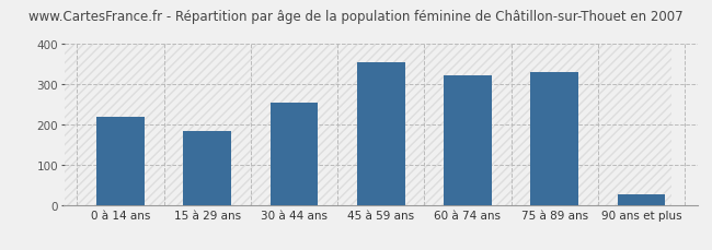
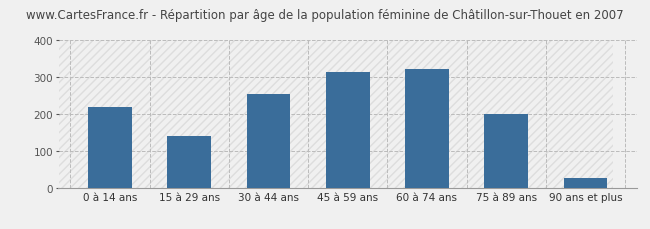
15 à 29 ans: 185 -> 140
45 à 59 ans: 355 -> 315
75 à 89 ans: 330 -> 200
